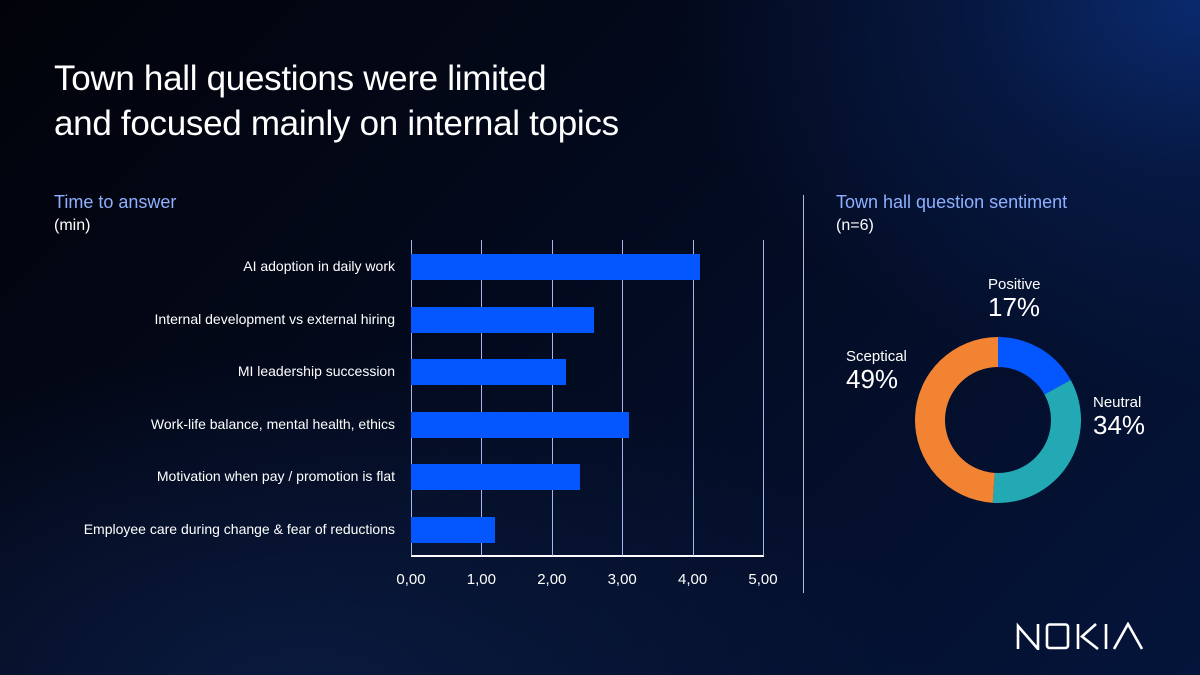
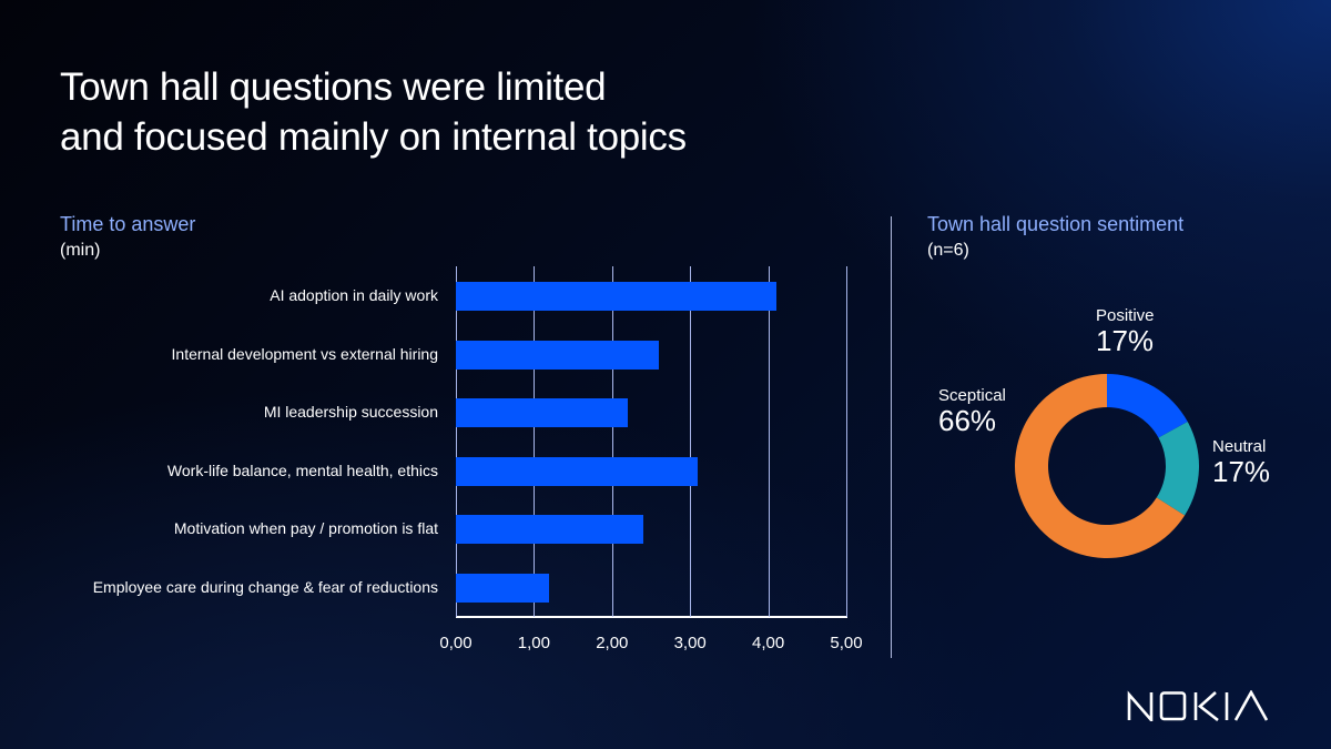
Town hall question sentiment/Neutral: 34% -> 17%
Town hall question sentiment/Sceptical: 49% -> 66%
